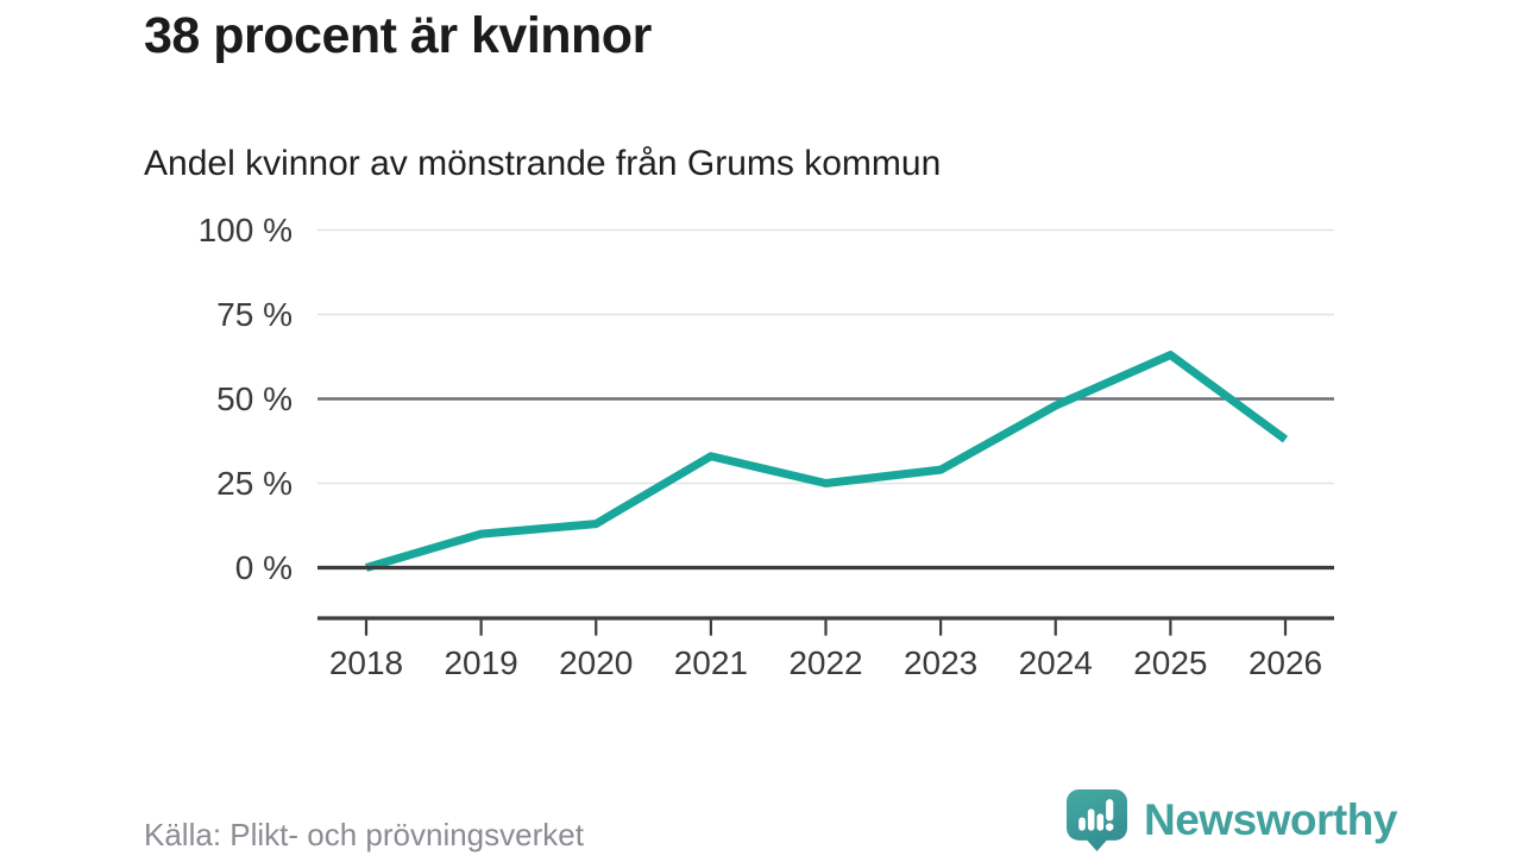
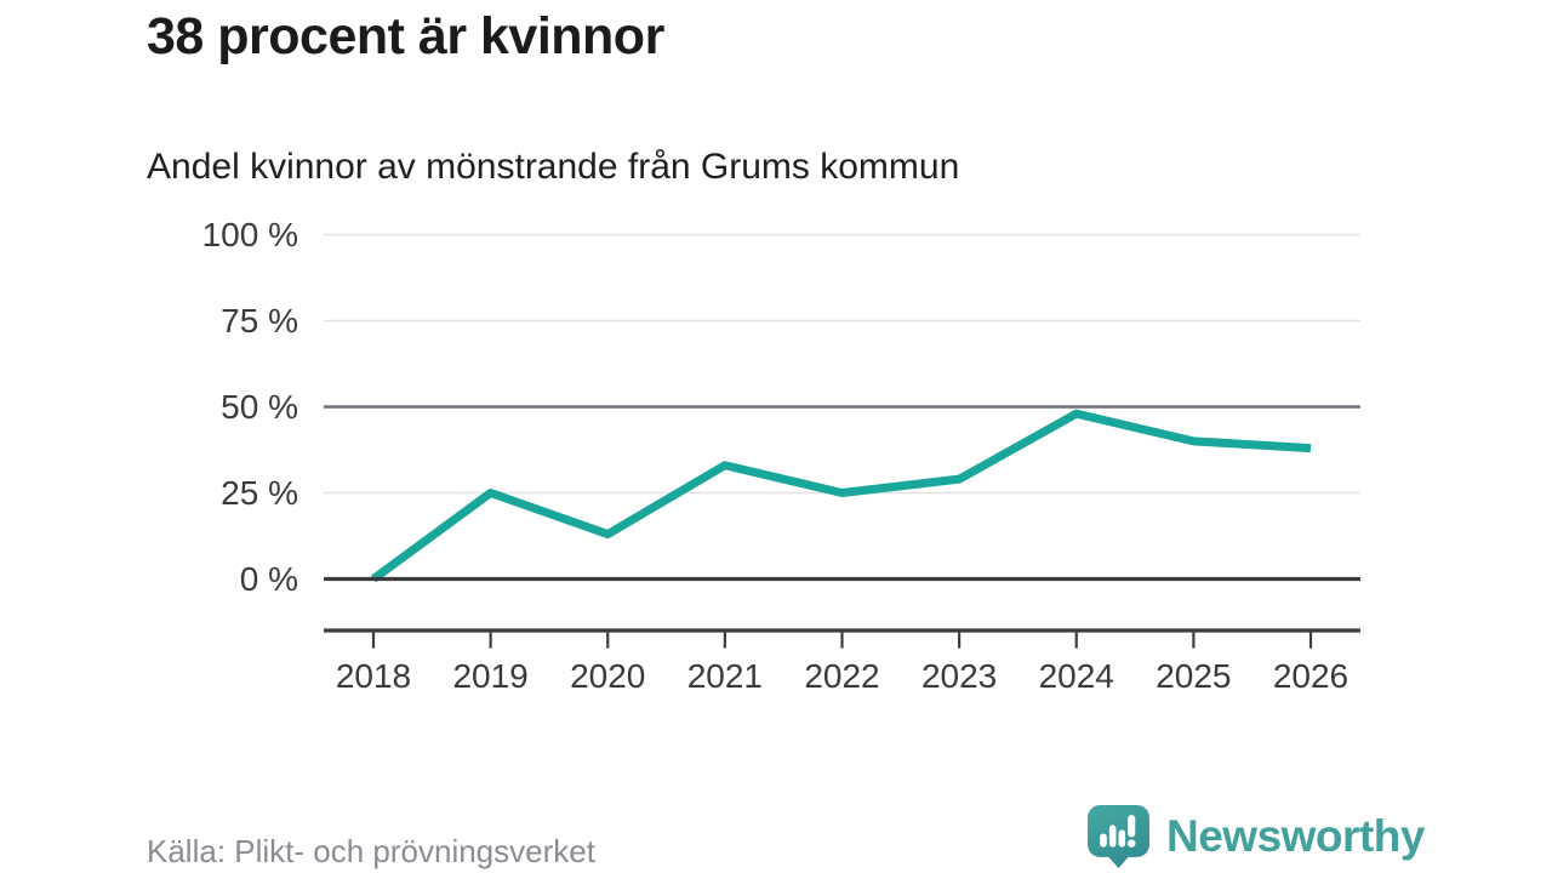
2019: 10% -> 25%
2025: 63% -> 40%
